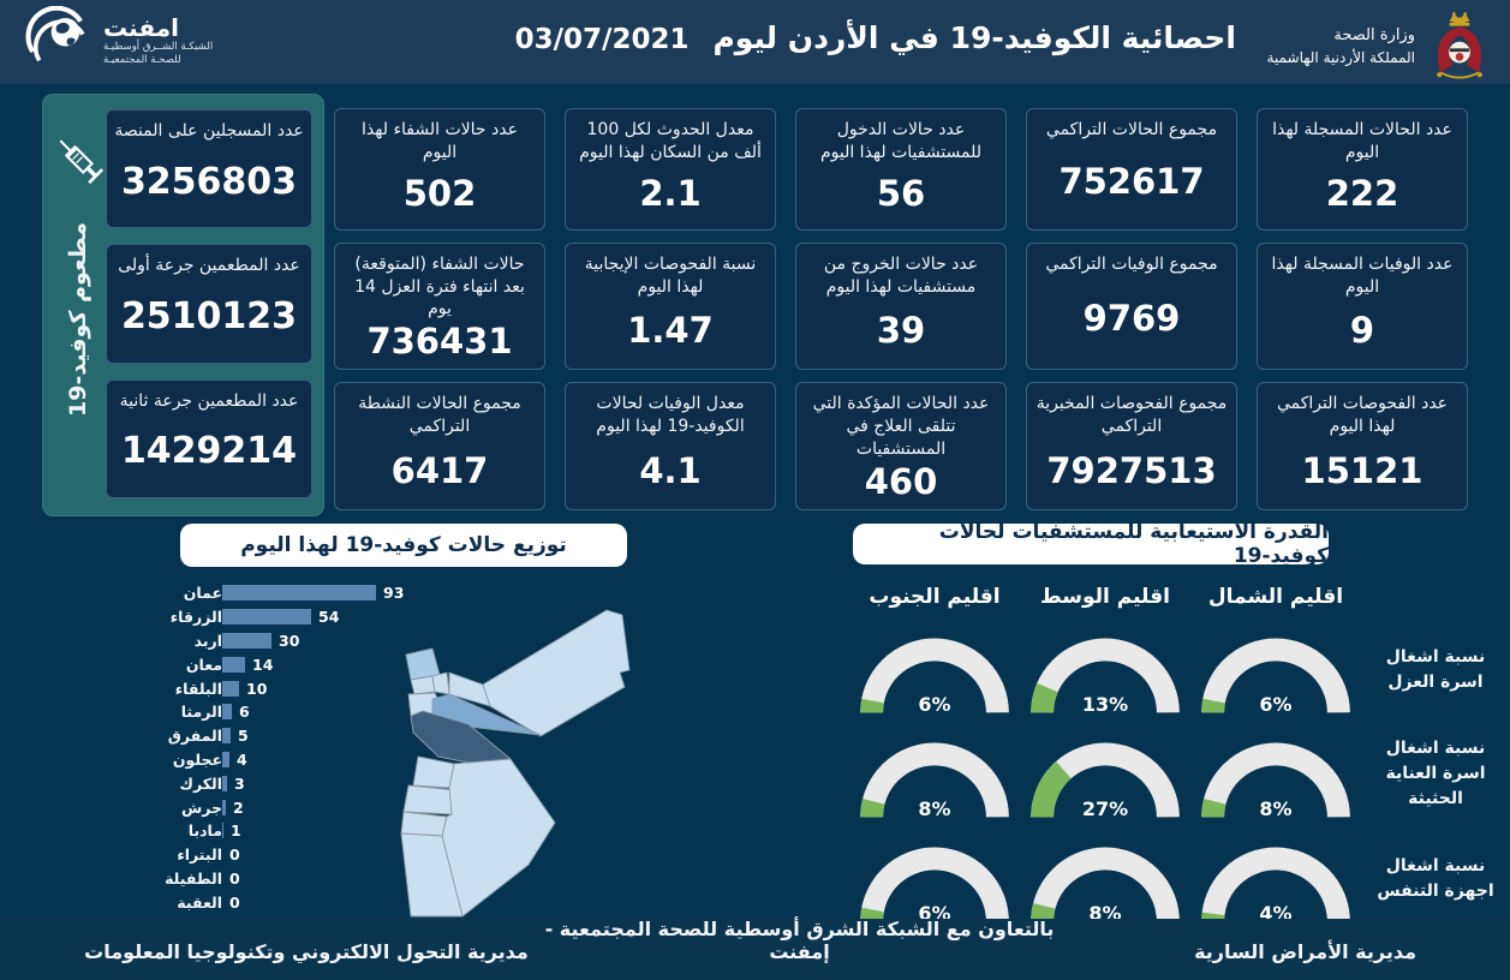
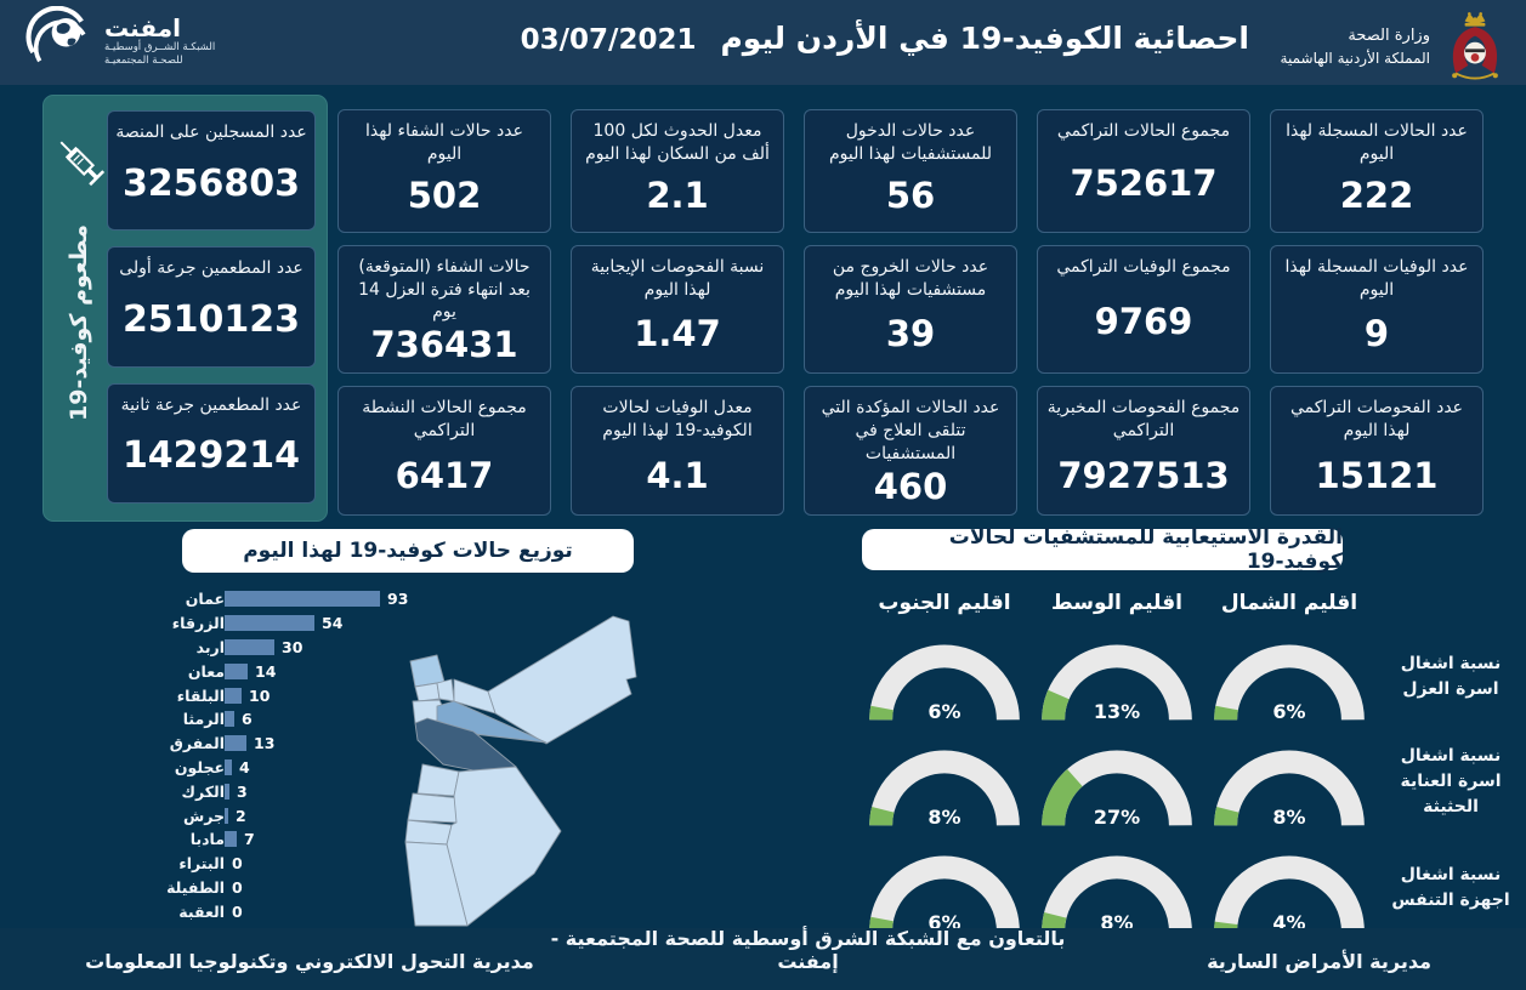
توزيع حالات كوفيد-19 لهذا اليوم/المفرق: 5 -> 13
توزيع حالات كوفيد-19 لهذا اليوم/مادبا: 1 -> 7
